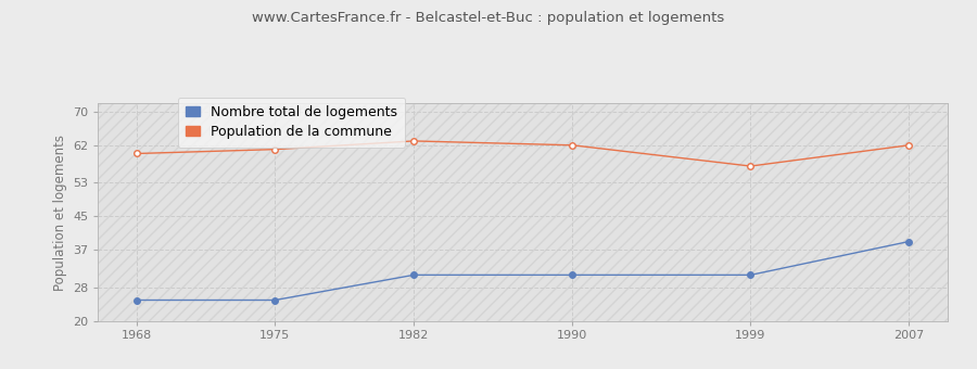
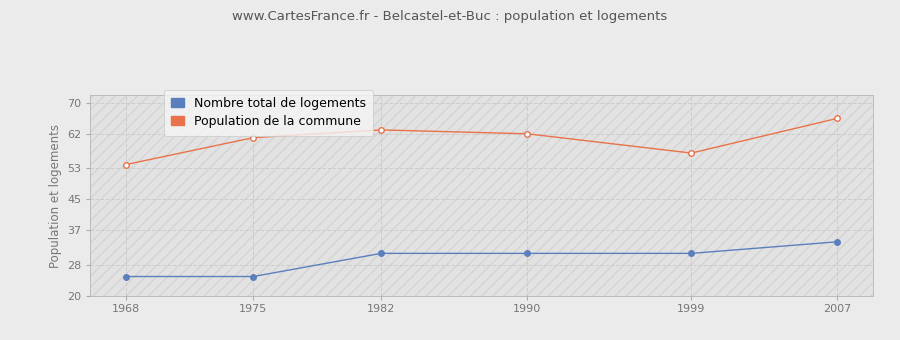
Population de la commune/1968: 60 -> 54
Nombre total de logements/2007: 39 -> 34
Population de la commune/2007: 62 -> 66
